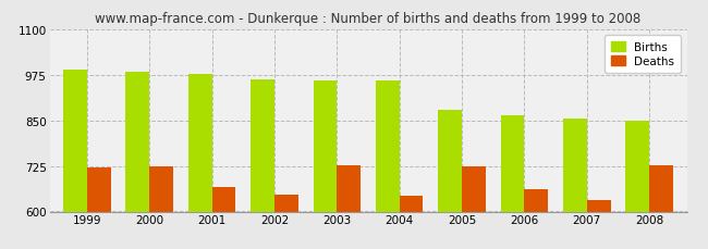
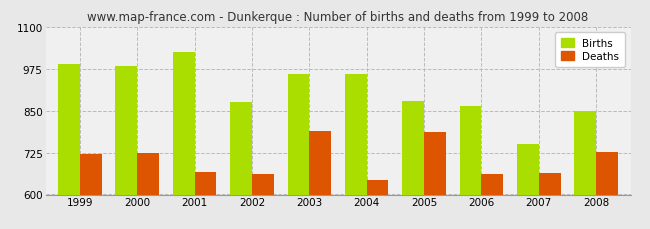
Births/2001: 978 -> 1025
Births/2002: 962 -> 875
Deaths/2002: 645 -> 660
Deaths/2003: 727 -> 790
Deaths/2005: 723 -> 785
Births/2007: 855 -> 750
Deaths/2007: 630 -> 665
